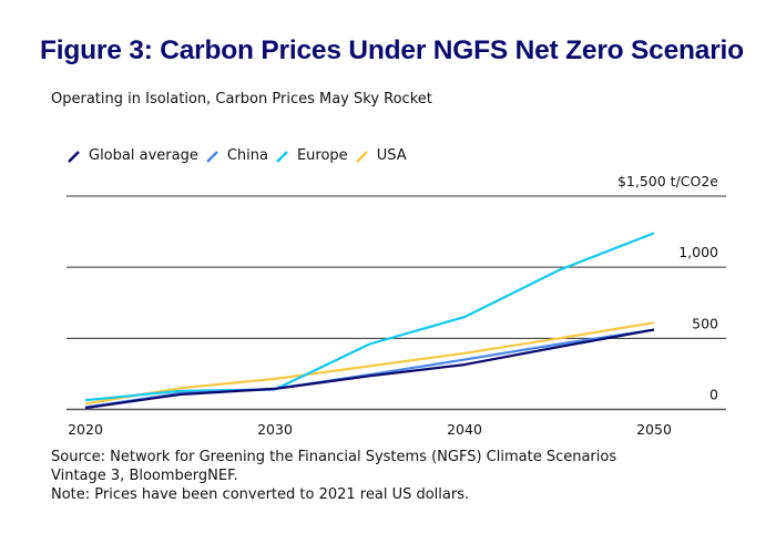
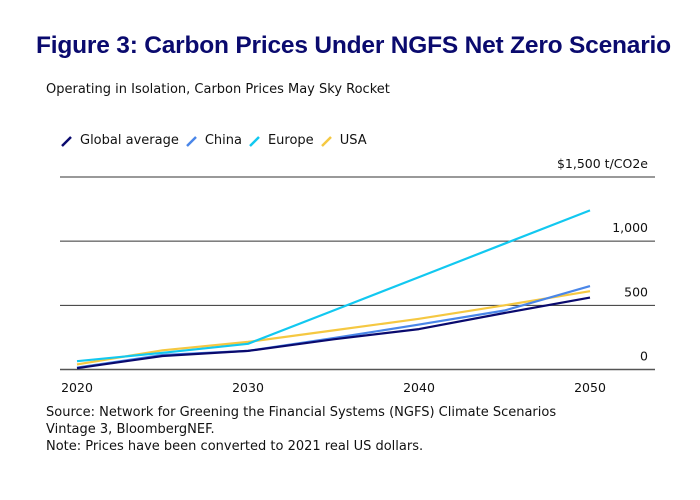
Europe/2030: 140 -> 200
Europe/2040: 650 -> 720
China/2050: 560 -> 650
